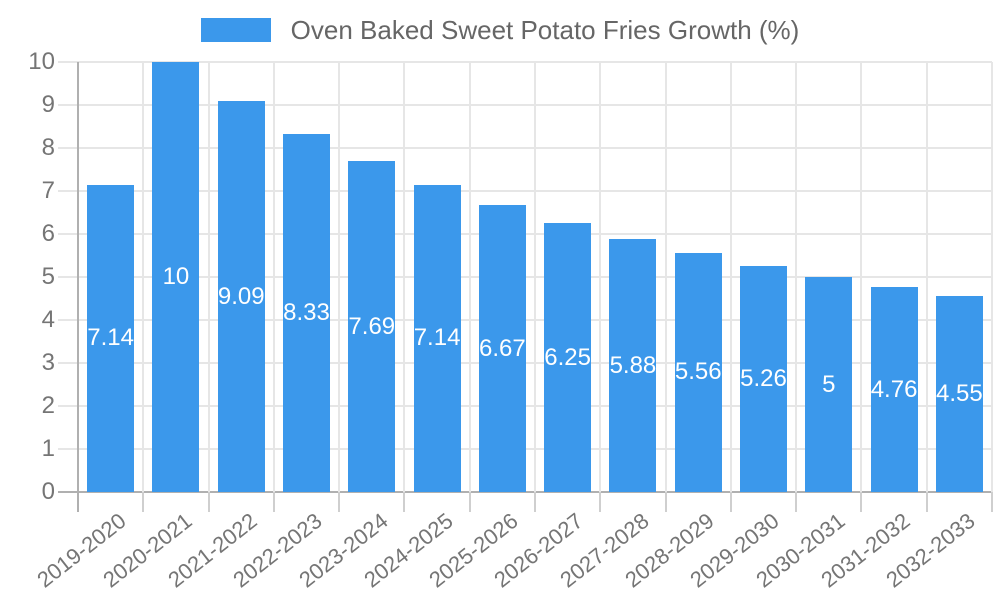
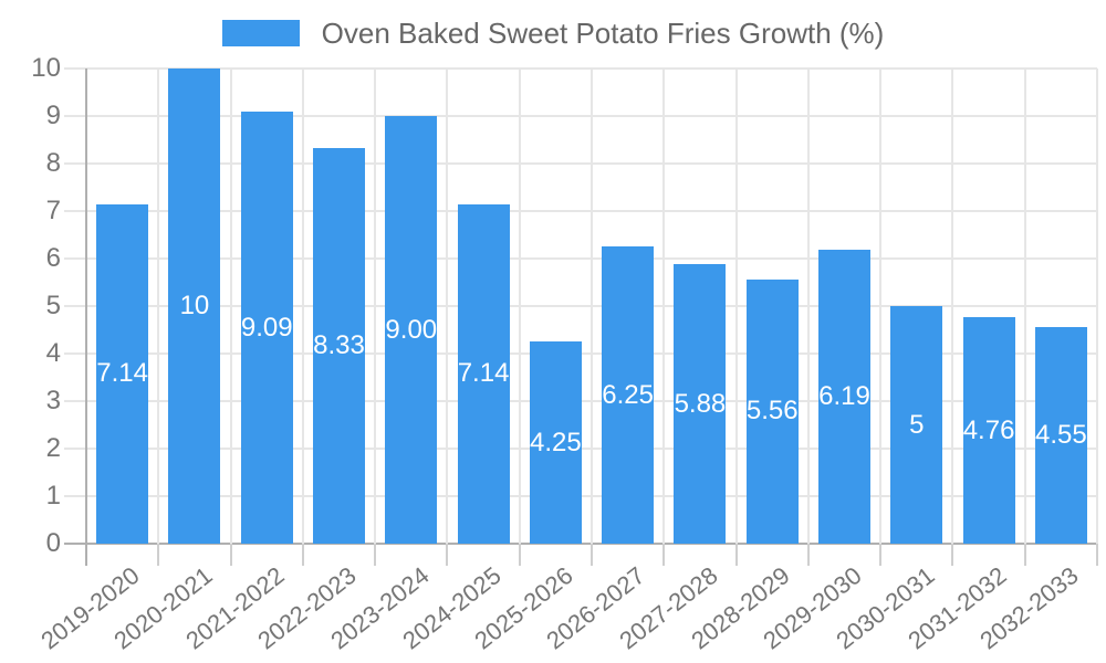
2023-2024: 7.69 -> 9.00
2025-2026: 6.67 -> 4.25
2029-2030: 5.26 -> 6.19
